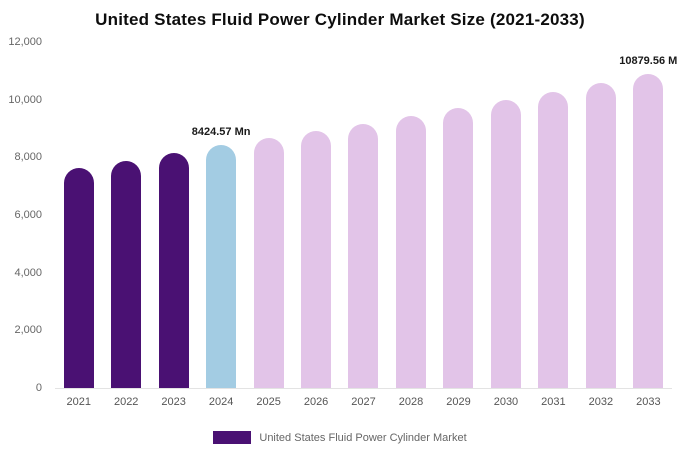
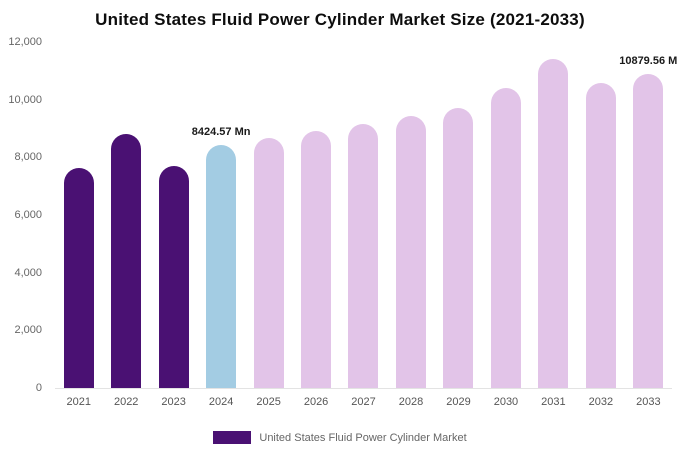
2022: 7900 -> 8800
2023: 8100 -> 7700
2030: 10000 -> 10400
2031: 10300 -> 11400
